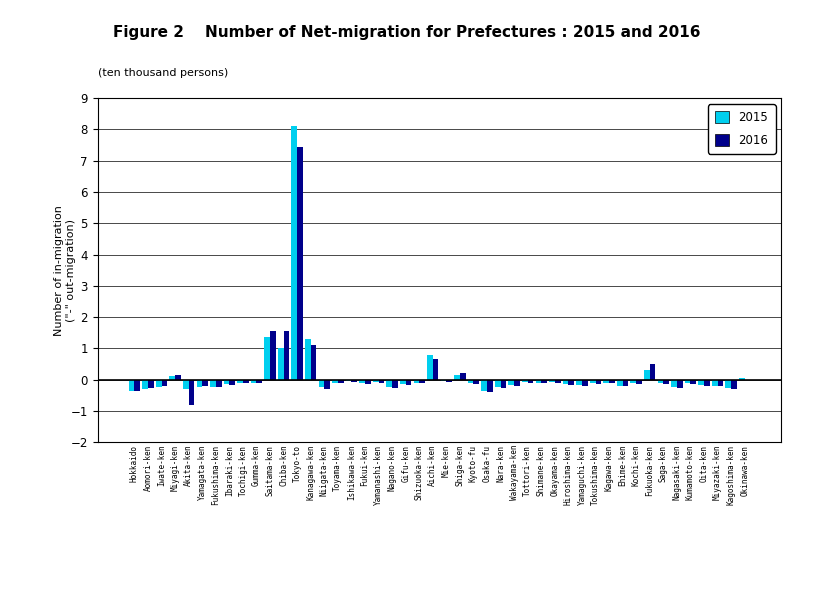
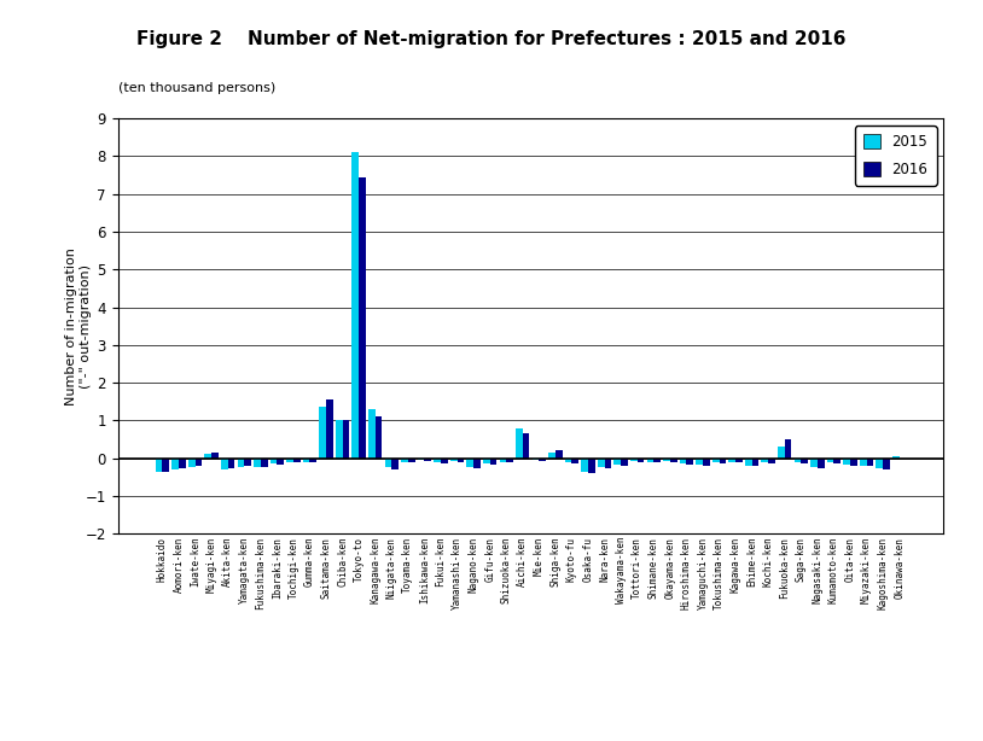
2016/Akita-ken: -0.80 -> -0.28
2016/Chiba-ken: 1.55 -> 1.00
